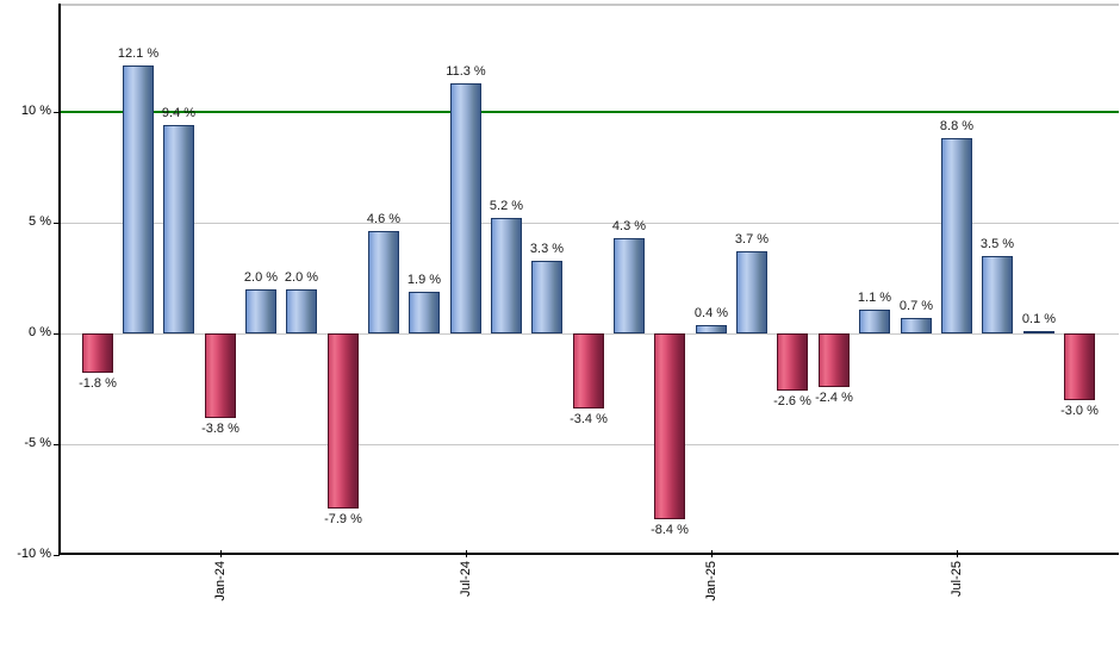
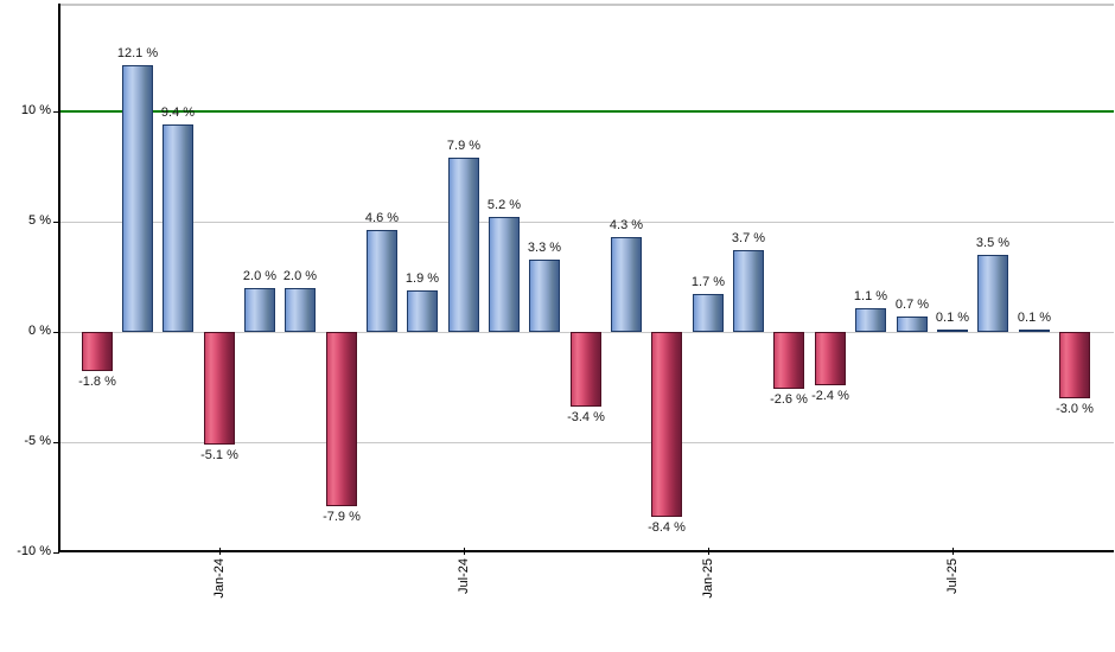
Jan-24: -3.8 -> -5.1
Jul-24: 11.3 -> 7.9
Jan-25: 0.4 -> 1.7
Jul-25: 8.8 -> 0.1
